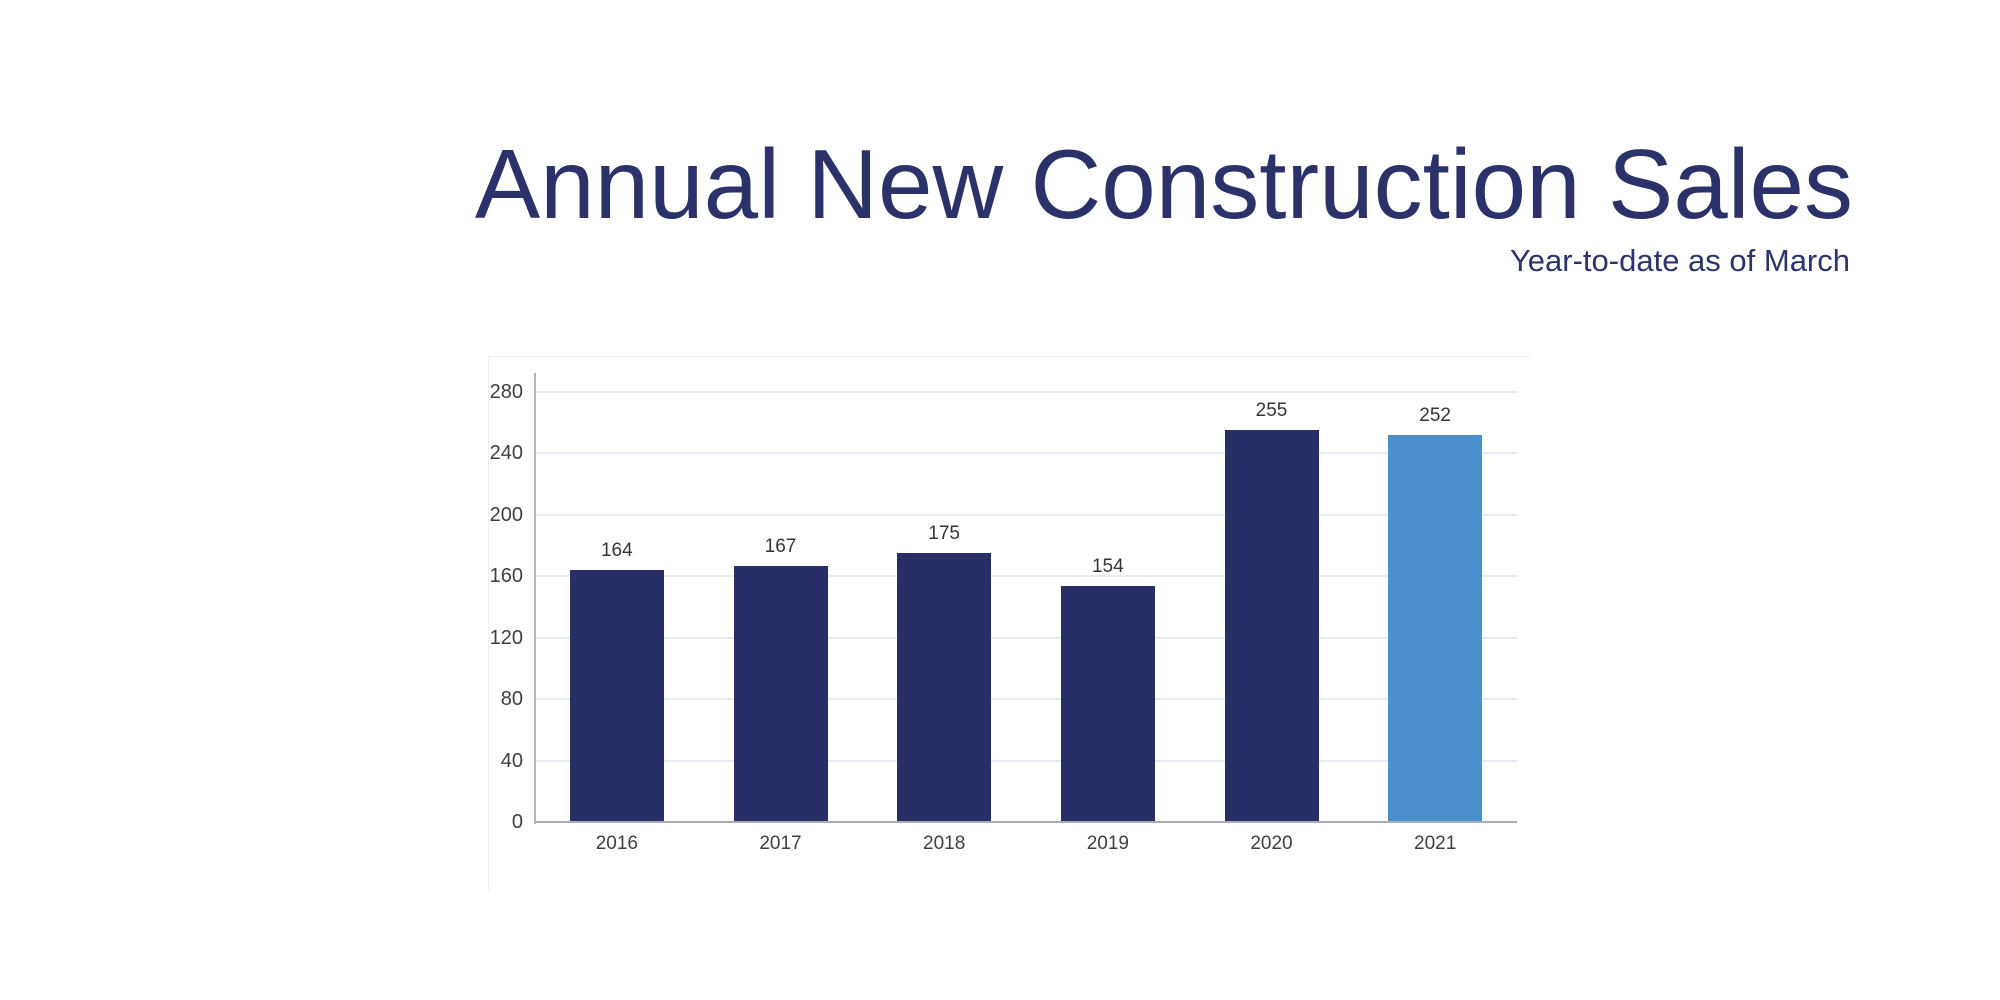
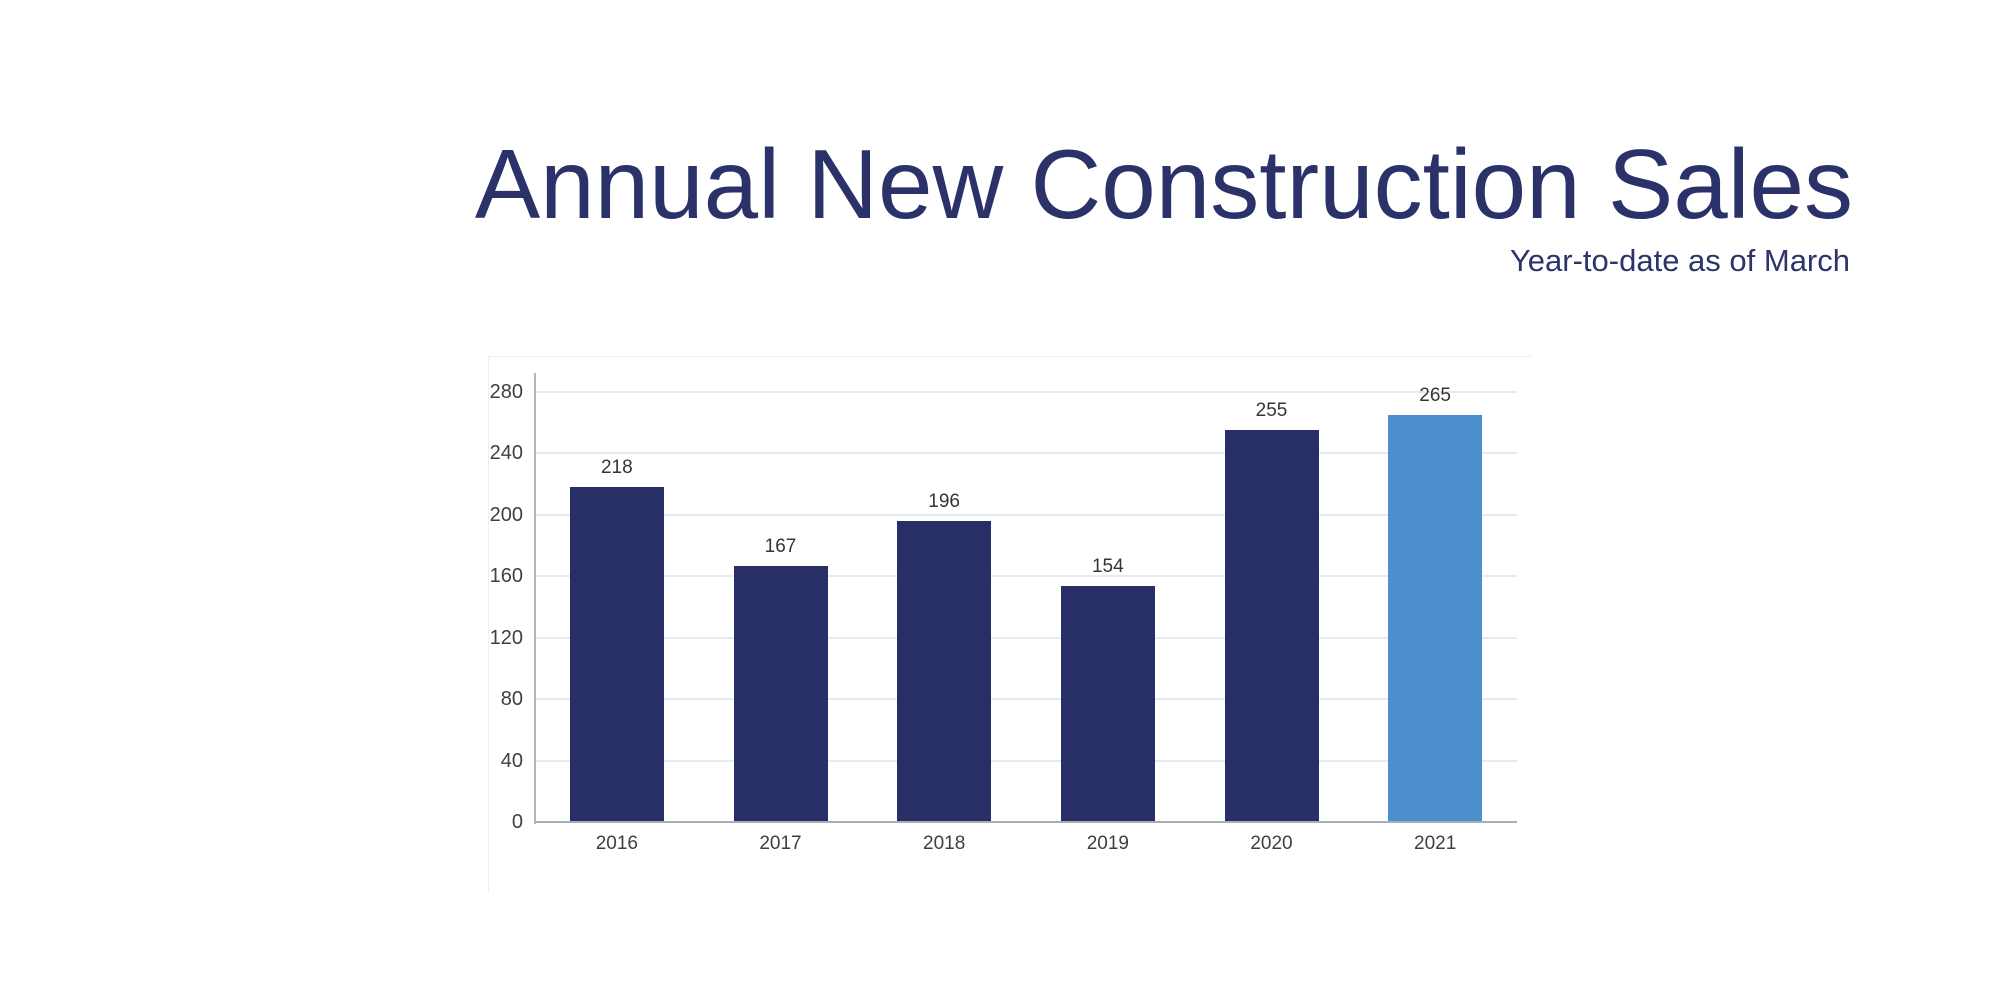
2016: 164 -> 218
2018: 175 -> 196
2021: 252 -> 265
